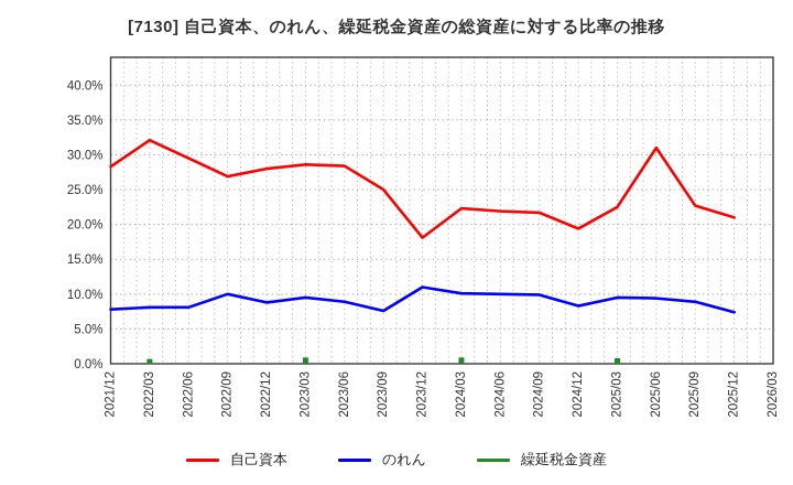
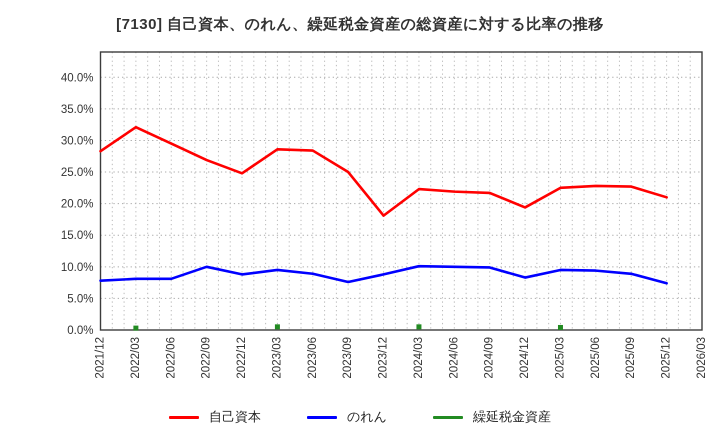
自己資本/2022/12: 28% -> 25%
のれん/2023/12: 11% -> 9%
自己資本/2025/06: 31% -> 23%
